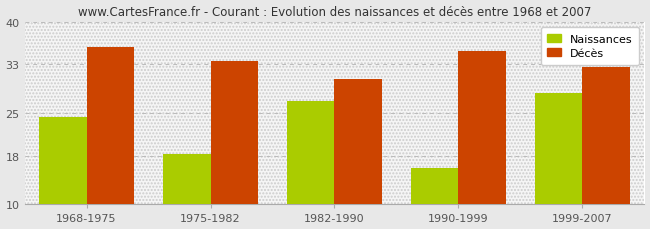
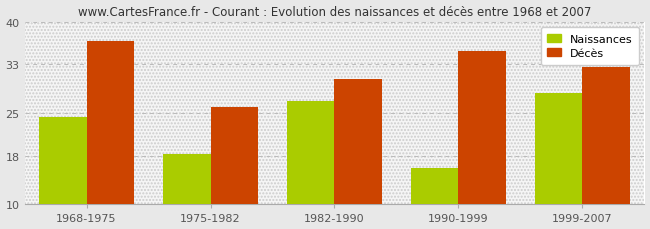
Décès/1968-1975: 35.8 -> 36.8
Décès/1975-1982: 33.6 -> 26.0
